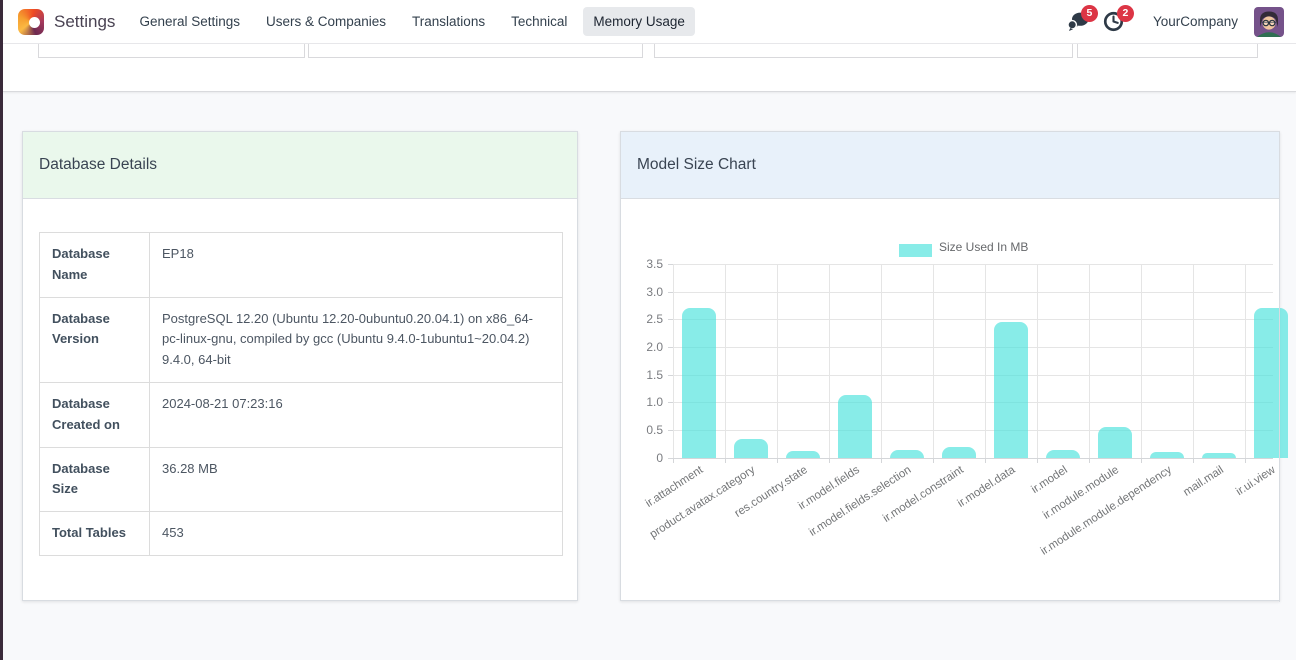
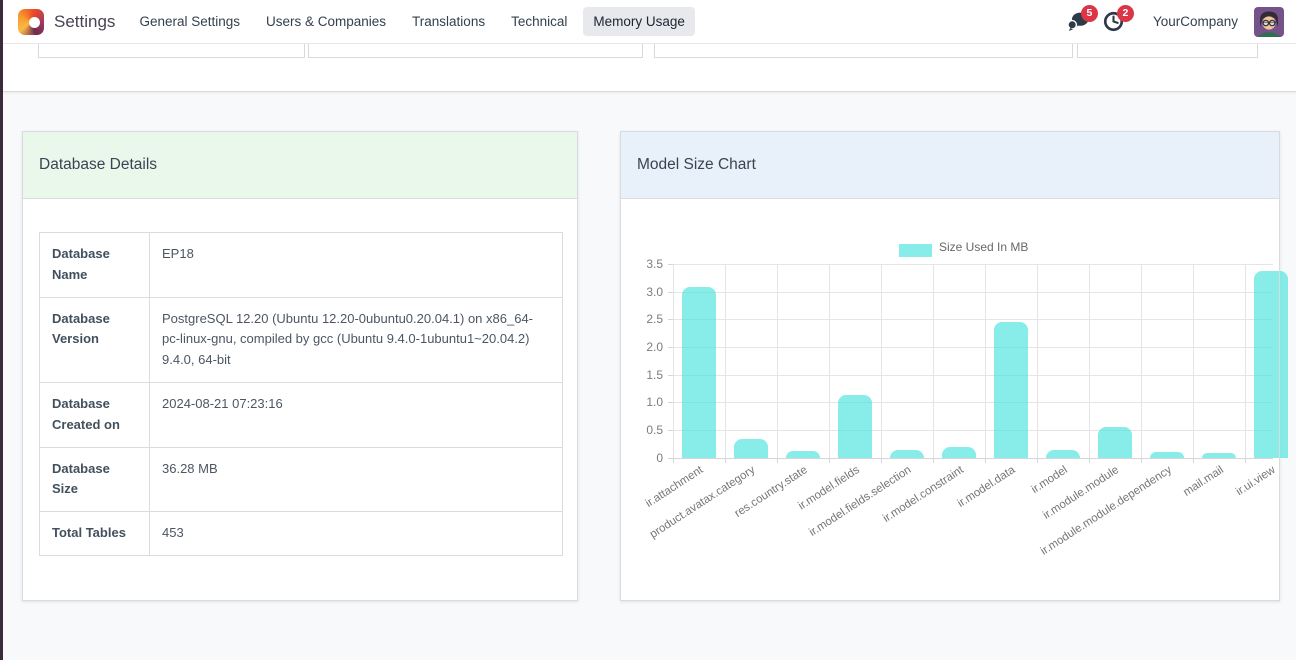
ir.attachment: 2.7 -> 3.1
ir.ui.view: 2.7 -> 3.4
